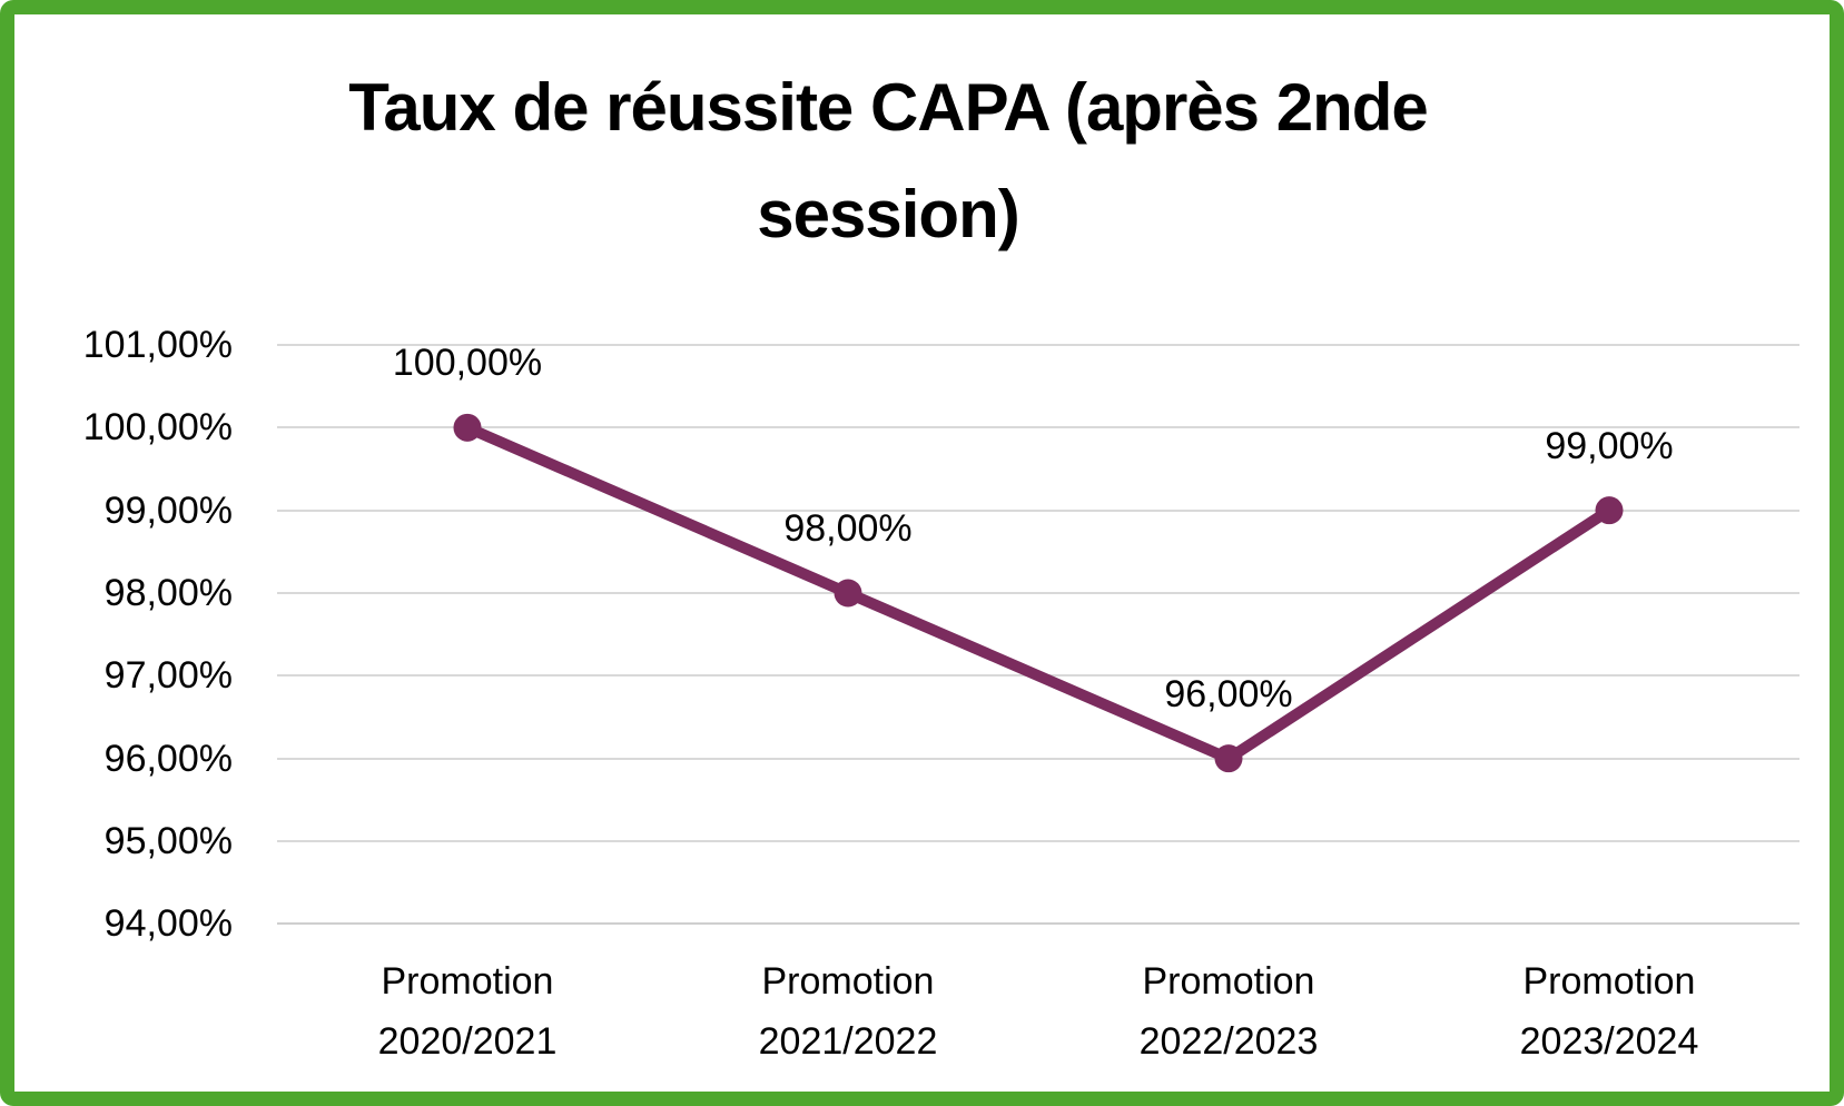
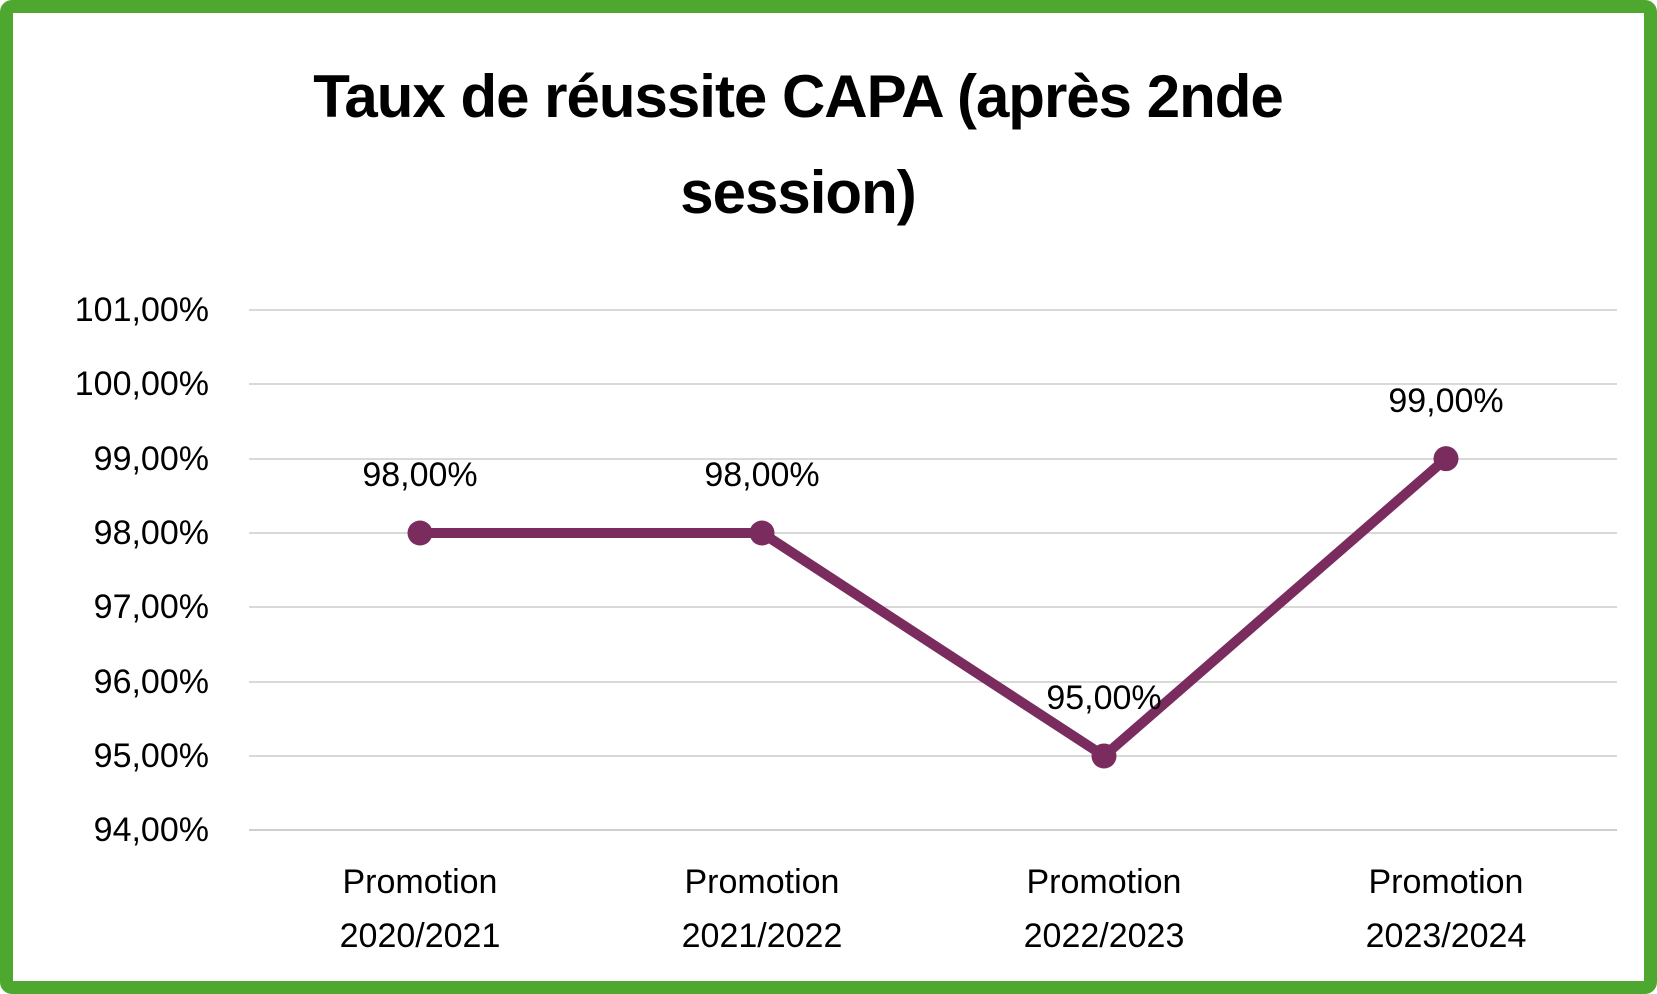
Promotion 2020/2021: 100,00% -> 98,00%
Promotion 2022/2023: 96,00% -> 95,00%
